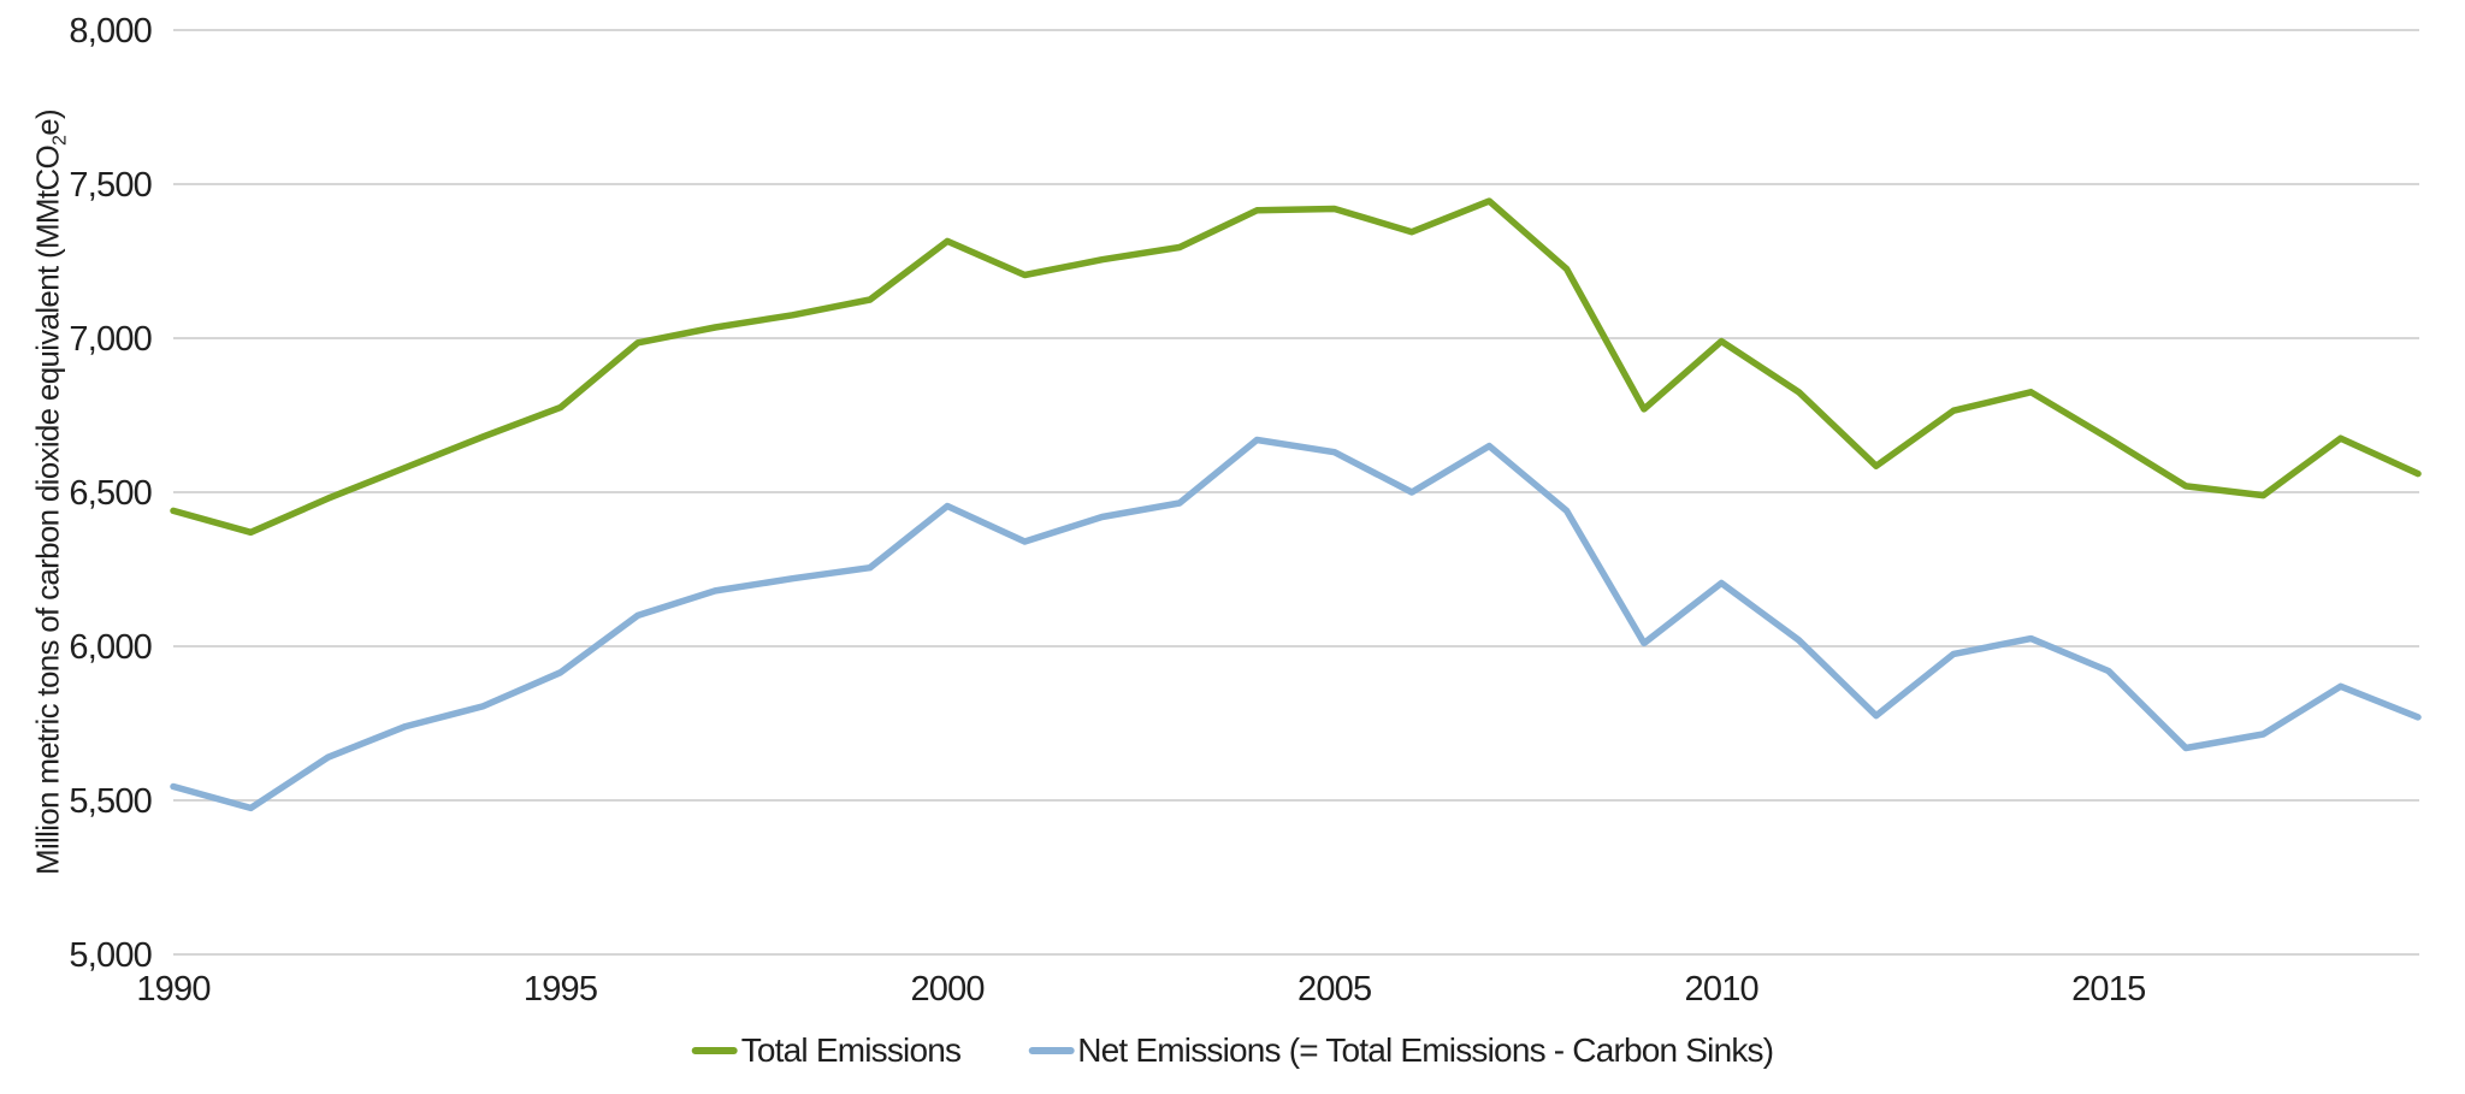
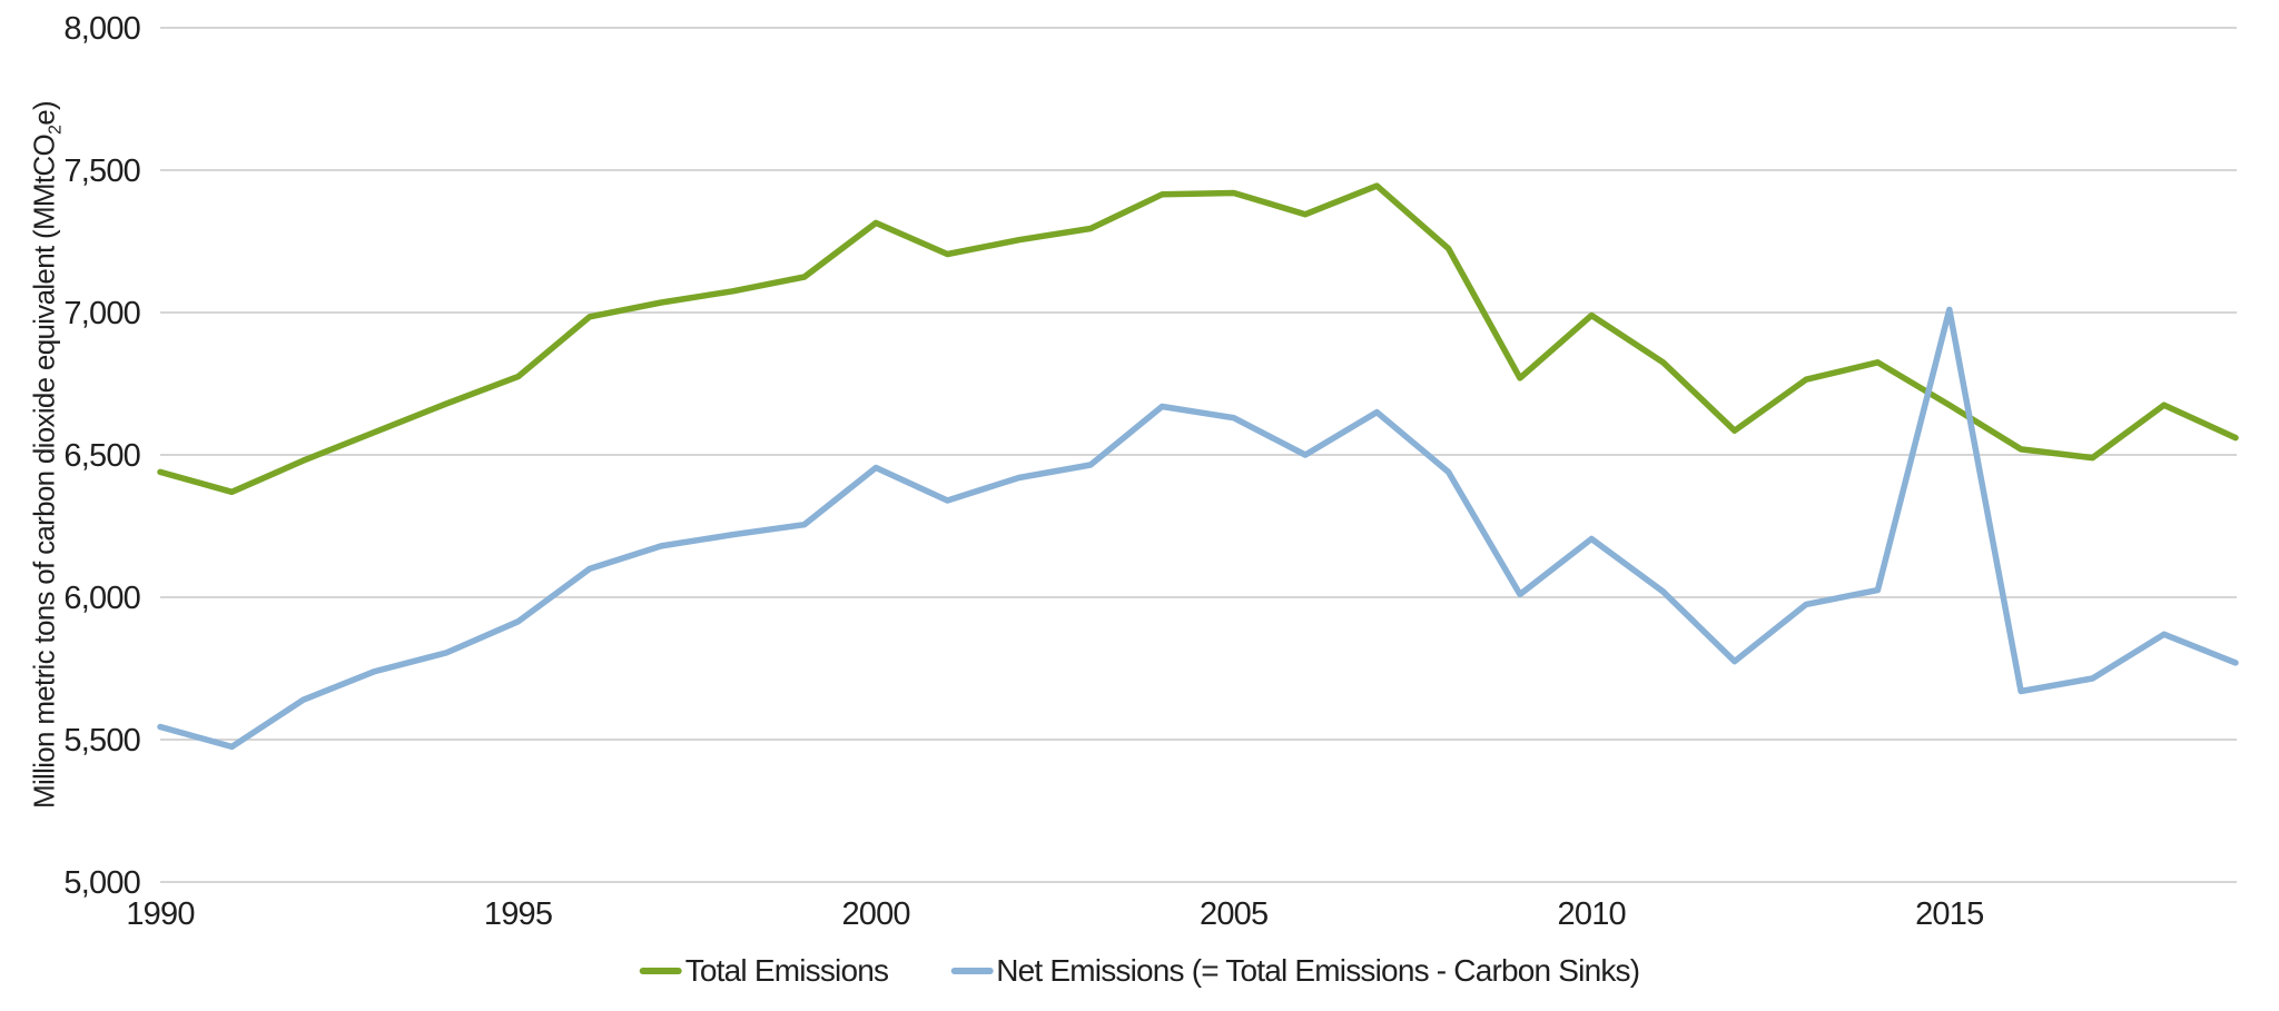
Net Emissions (= Total Emissions - Carbon Sinks)/2015: 5920 -> 7010
